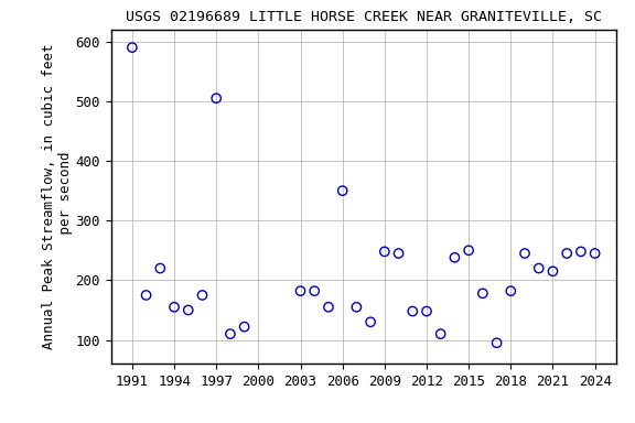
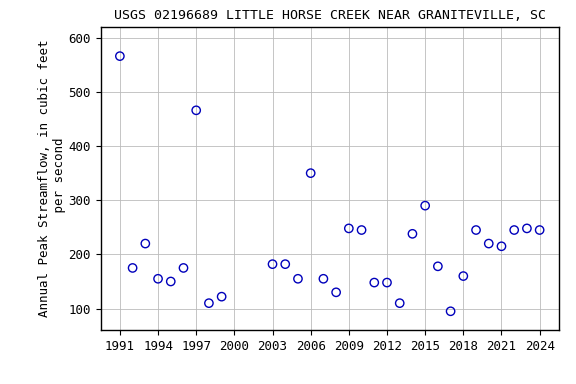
1991: 590 -> 566
1997: 505 -> 466
2015: 250 -> 290
2018: 182 -> 160
